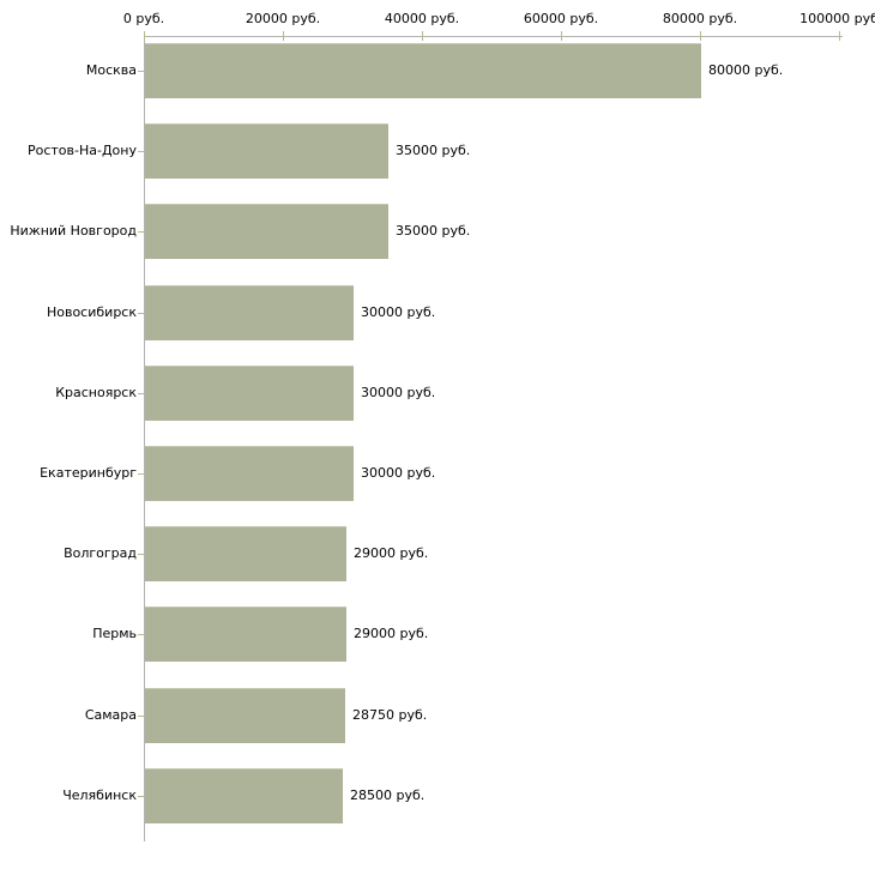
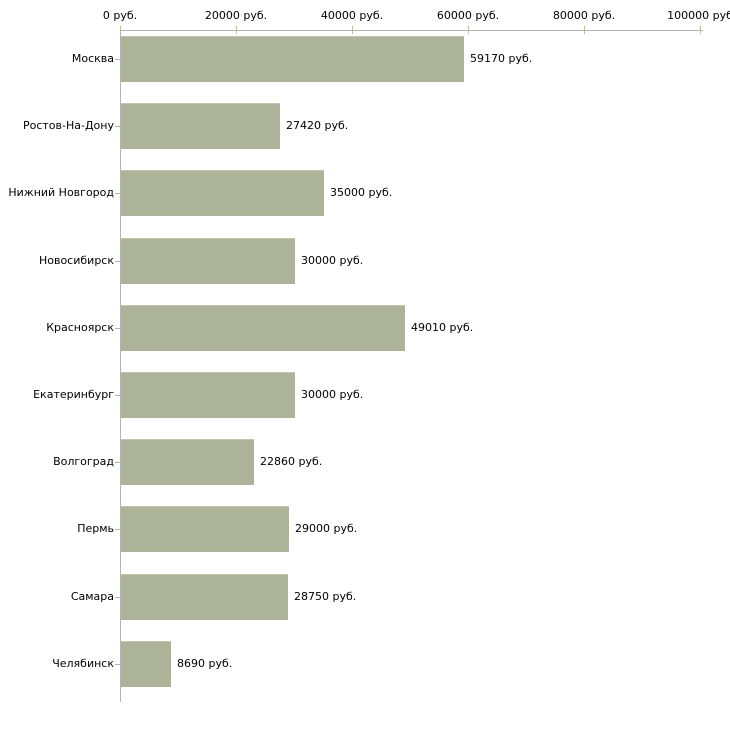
Москва: 80000 -> 59170
Ростов-На-Дону: 35000 -> 27420
Красноярск: 30000 -> 49010
Волгоград: 29000 -> 22860
Челябинск: 28500 -> 8690
